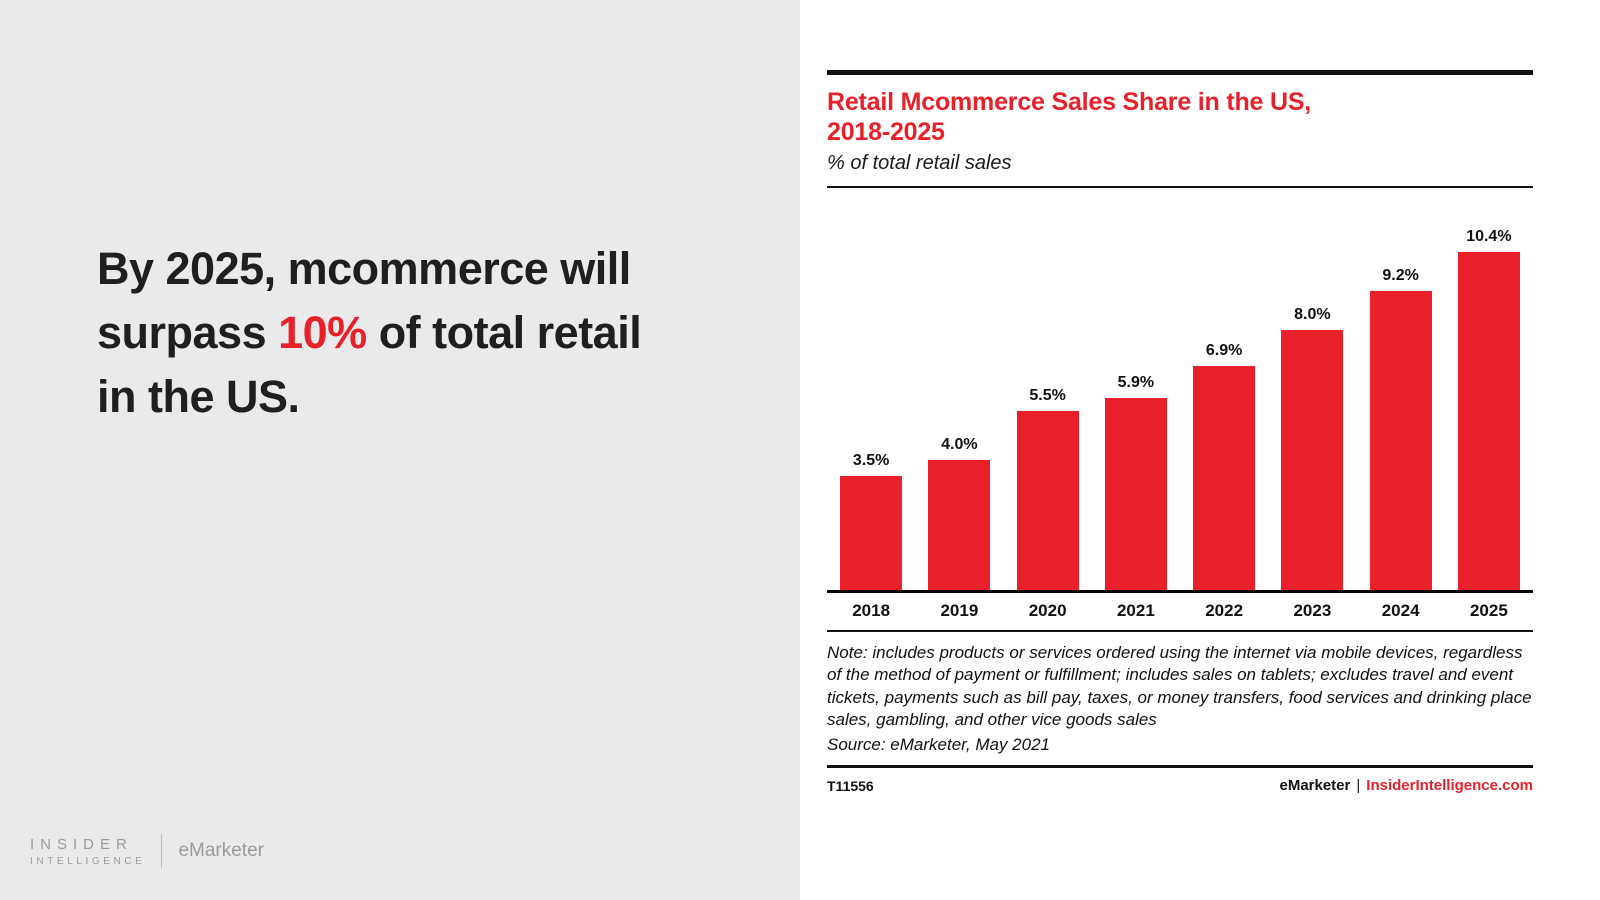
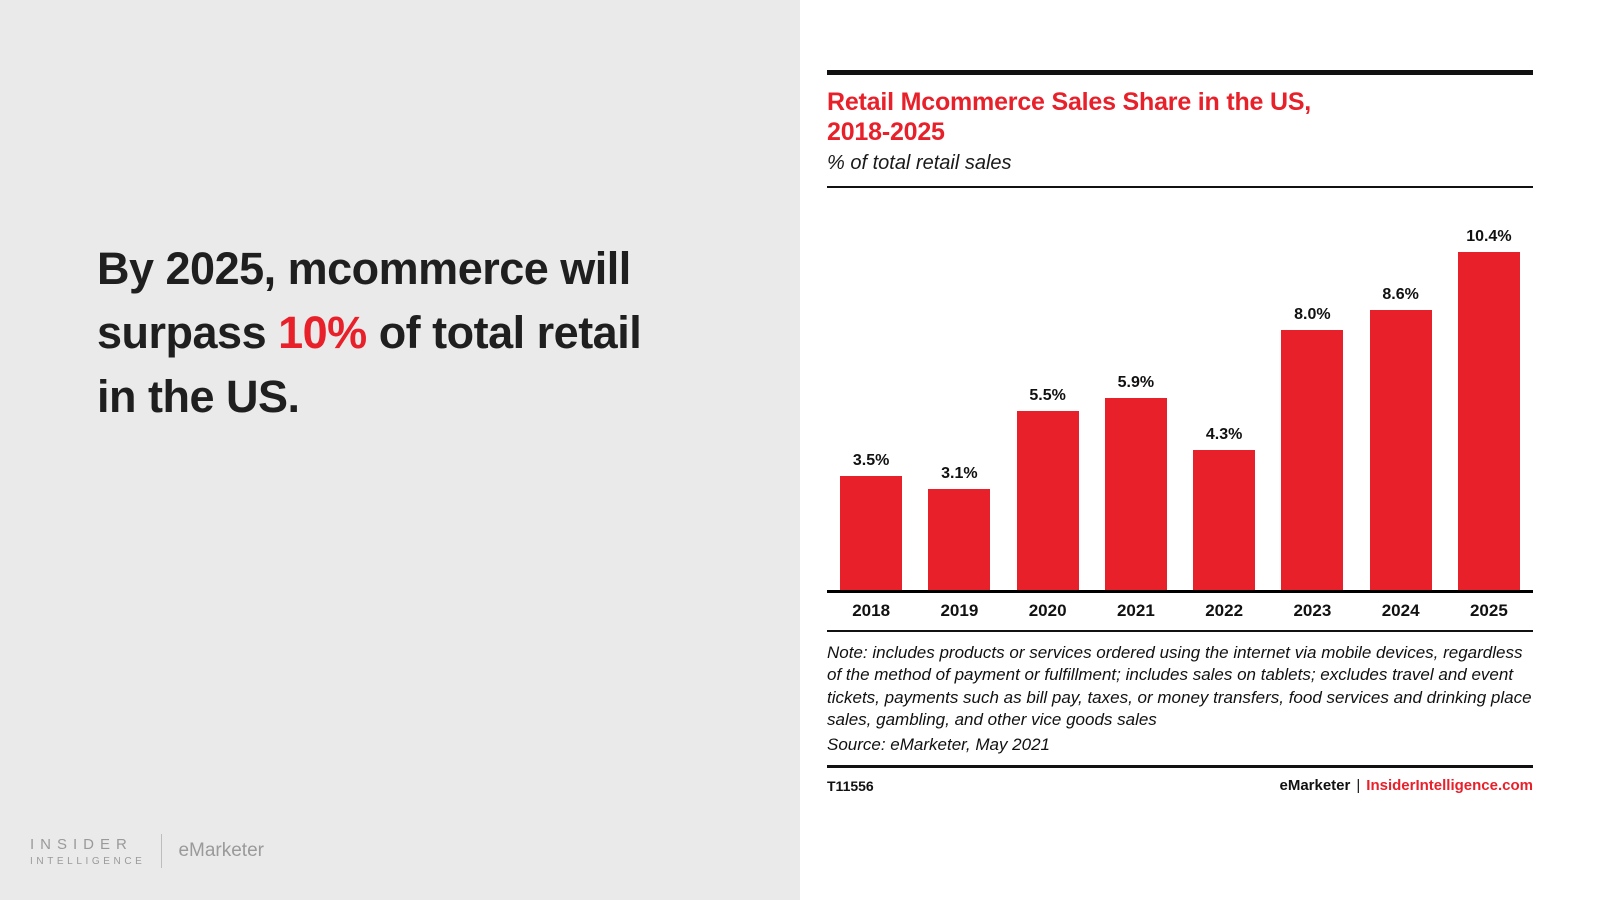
2019: 4.0% -> 3.1%
2022: 6.9% -> 4.3%
2024: 9.2% -> 8.6%
